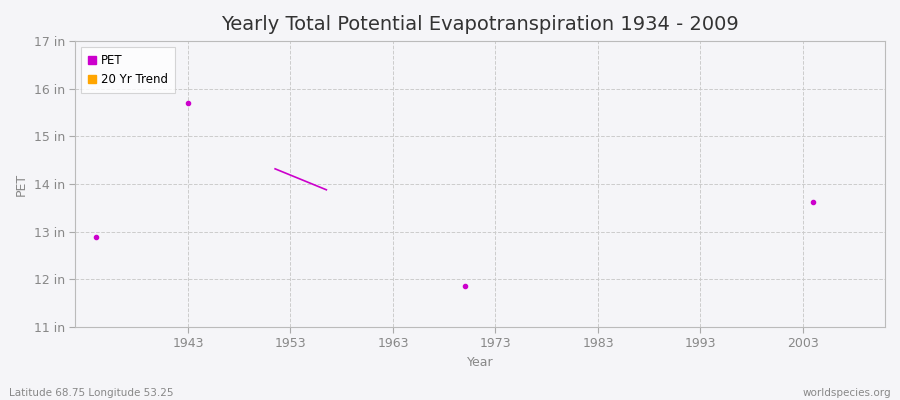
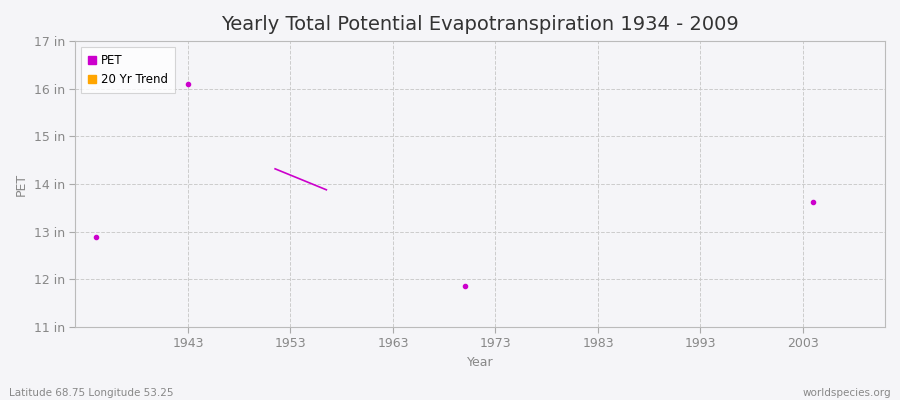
1943: 15.70 in -> 16.10 in
